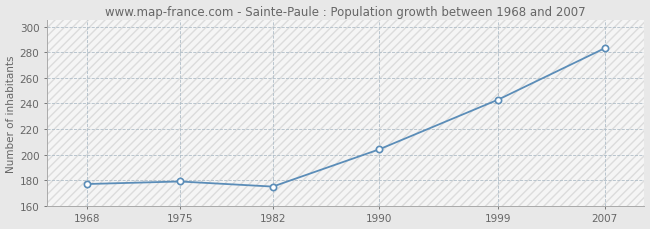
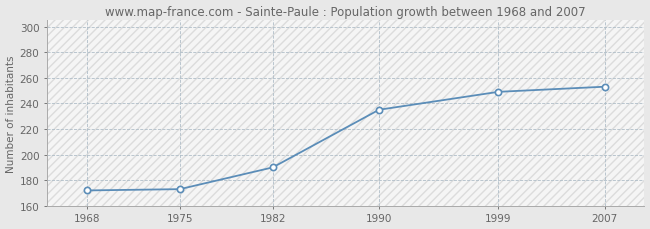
1968: 177 -> 172
1975: 179 -> 173
1982: 175 -> 190
1990: 204 -> 235
1999: 243 -> 249
2007: 283 -> 253
